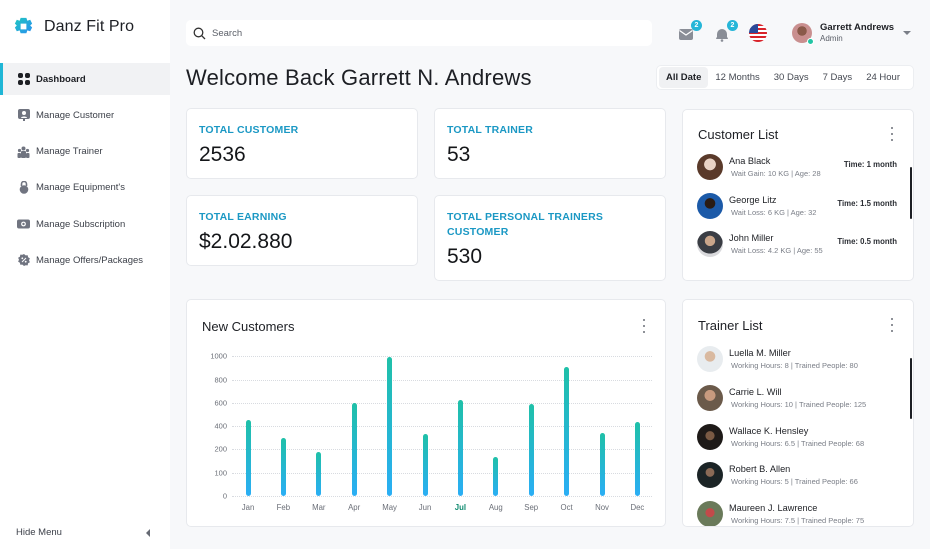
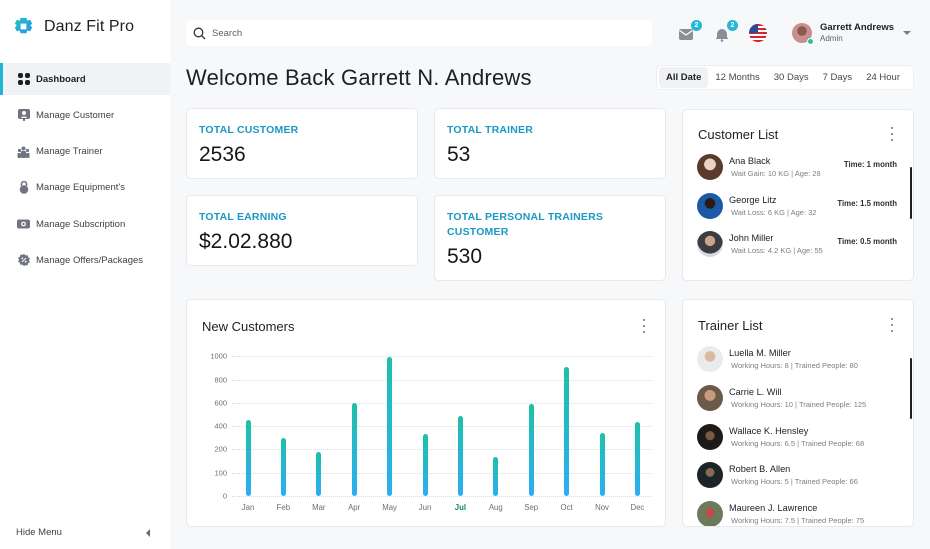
Jul: 620 -> 490
